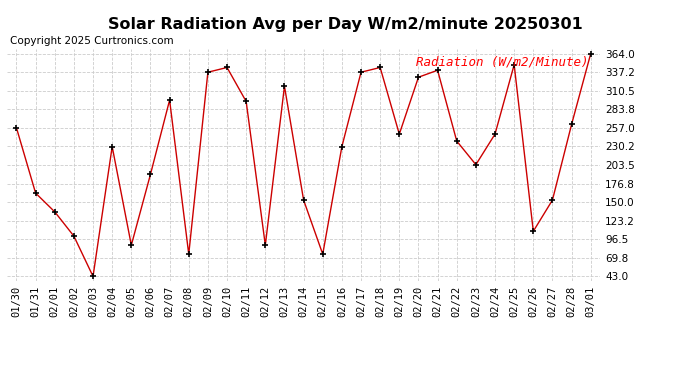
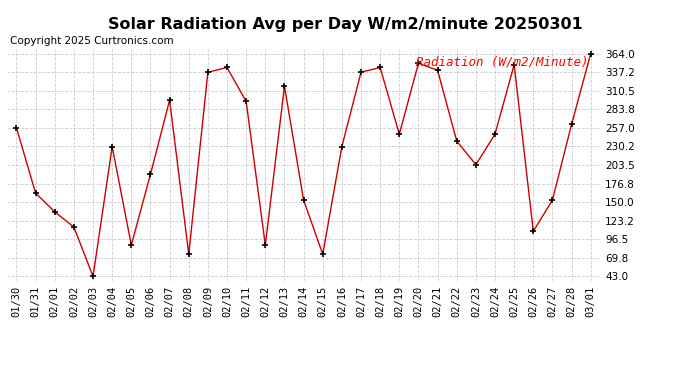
02/02: 101 -> 114
02/20: 330 -> 350
